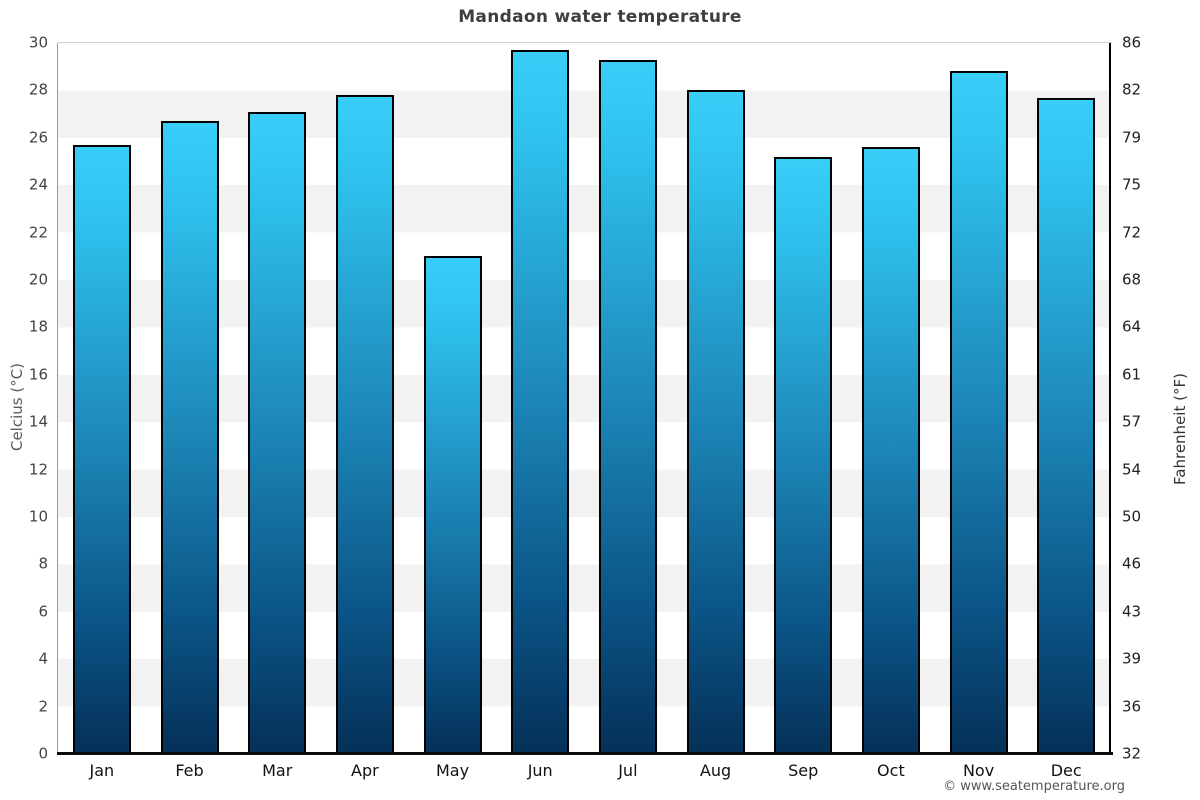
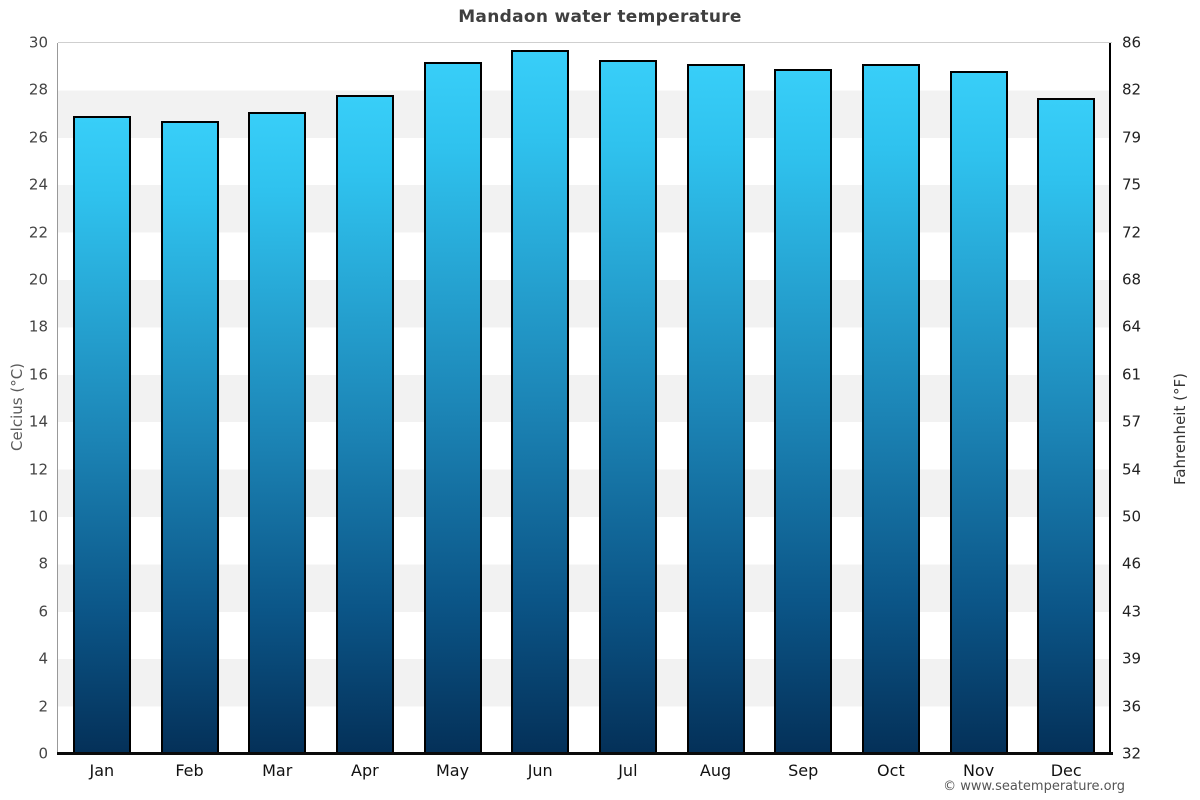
Jan: 25.7 -> 26.9
May: 21.0 -> 29.2
Aug: 28.0 -> 29.1
Sep: 25.2 -> 28.9
Oct: 25.6 -> 29.1
